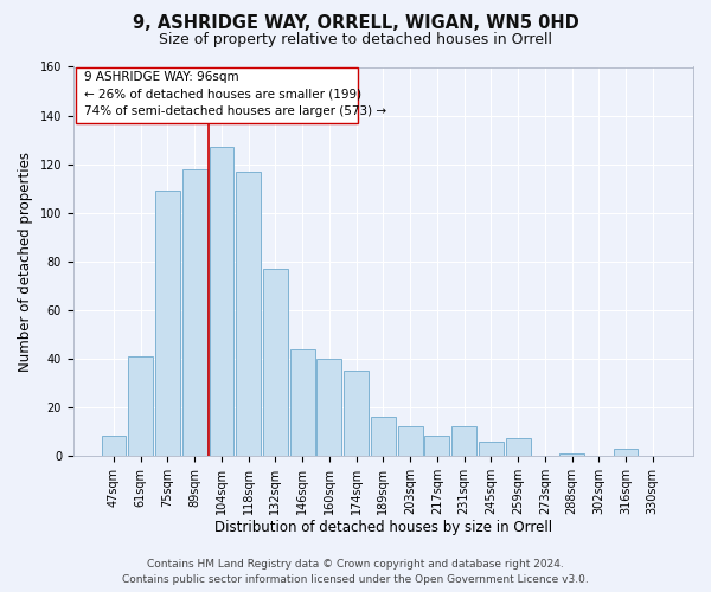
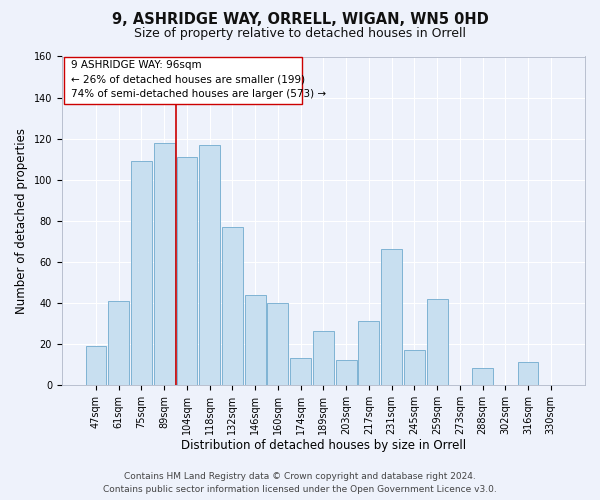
47sqm: 8 -> 19
104sqm: 127 -> 111
174sqm: 35 -> 13
189sqm: 16 -> 26
217sqm: 8 -> 31
231sqm: 12 -> 66
245sqm: 6 -> 17
259sqm: 7 -> 42
288sqm: 1 -> 8
316sqm: 3 -> 11
